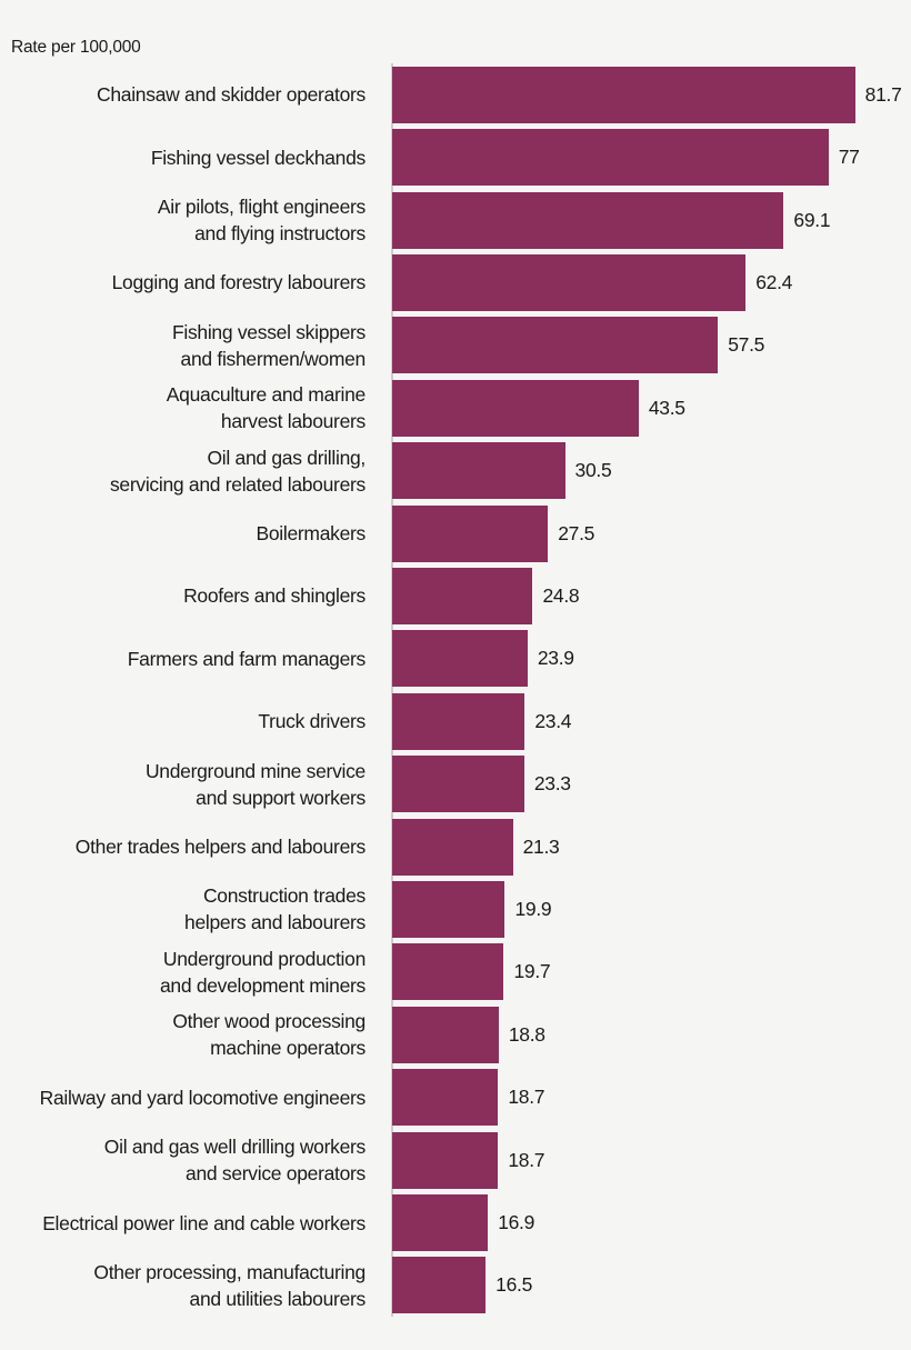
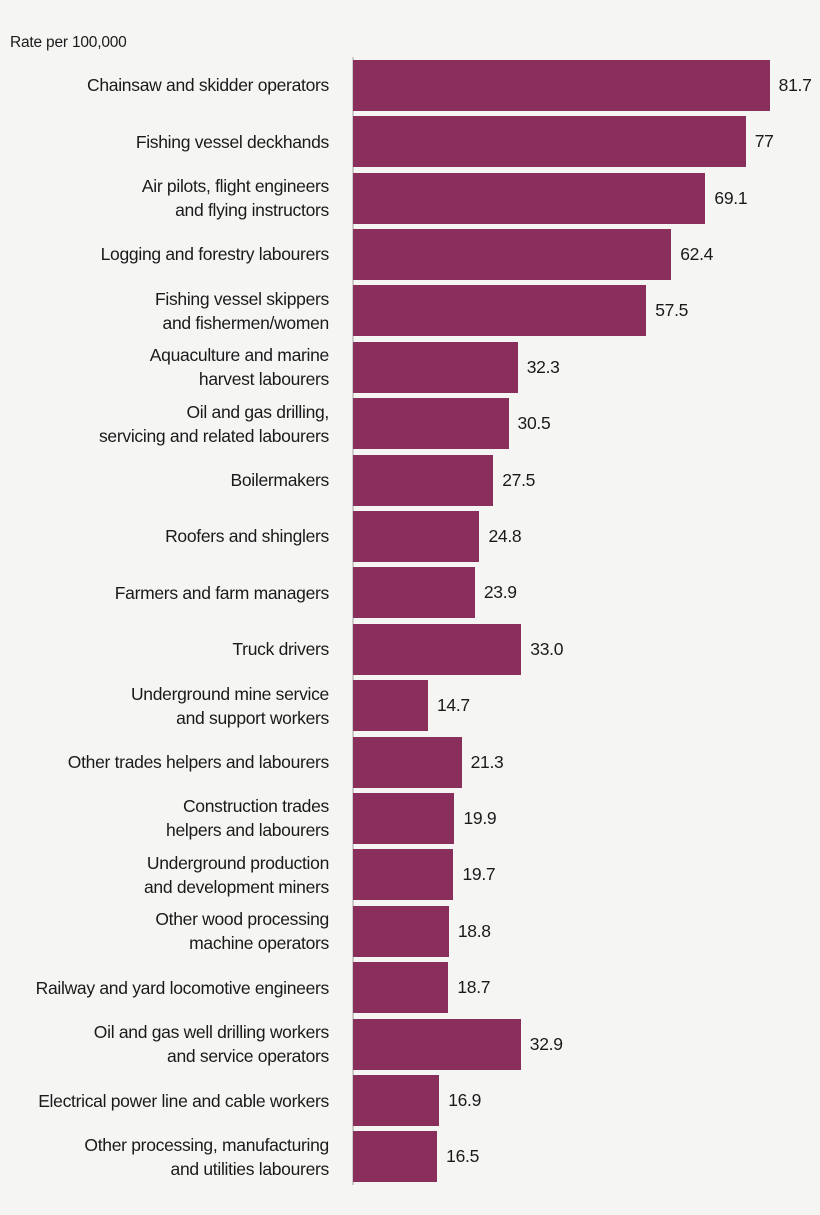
Aquaculture and marine harvest labourers: 43.5 -> 32.3
Truck drivers: 23.4 -> 33.0
Underground mine service and support workers: 23.3 -> 14.7
Oil and gas well drilling workers and service operators: 18.7 -> 32.9
